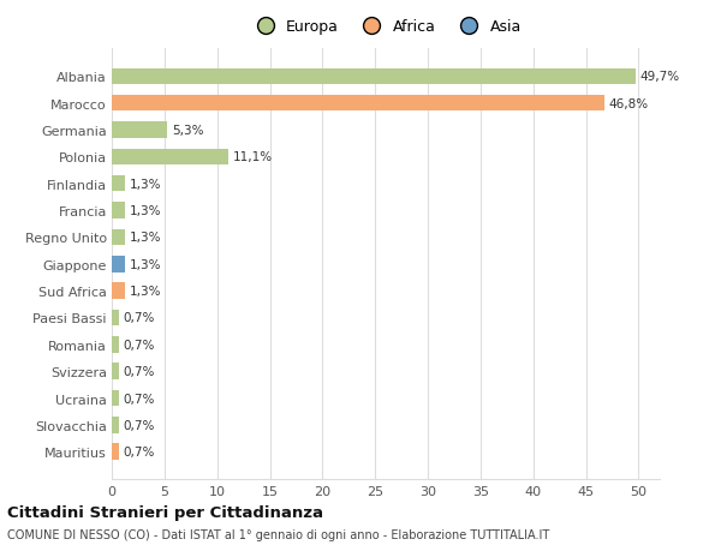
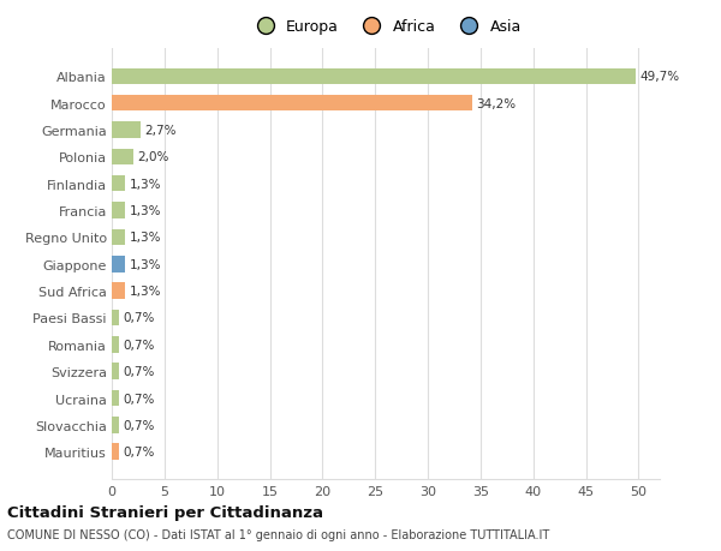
Marocco: 46,8% -> 34,2%
Germania: 5,3% -> 2,7%
Polonia: 11,1% -> 2,0%
